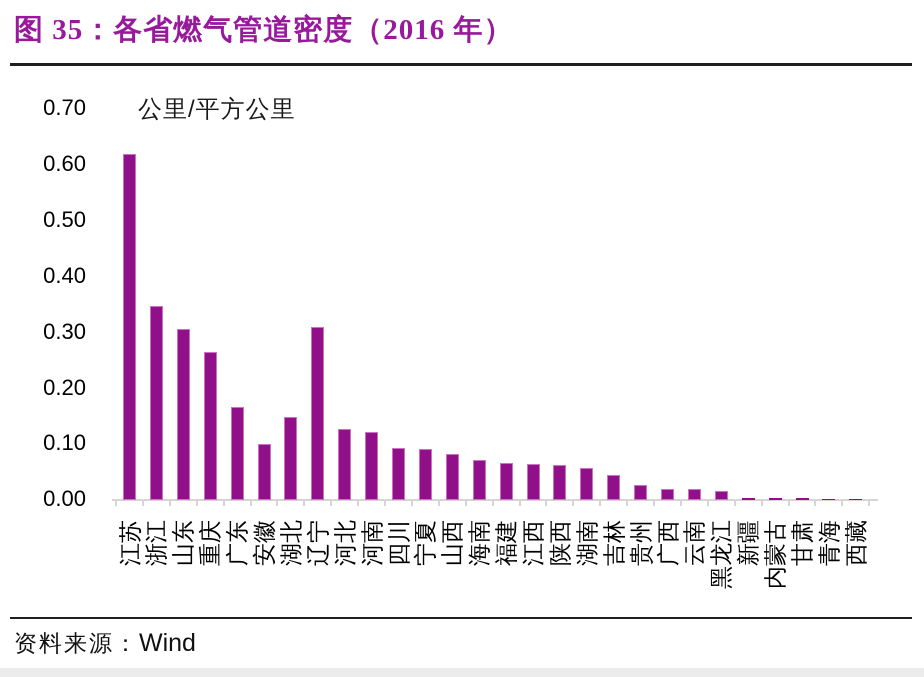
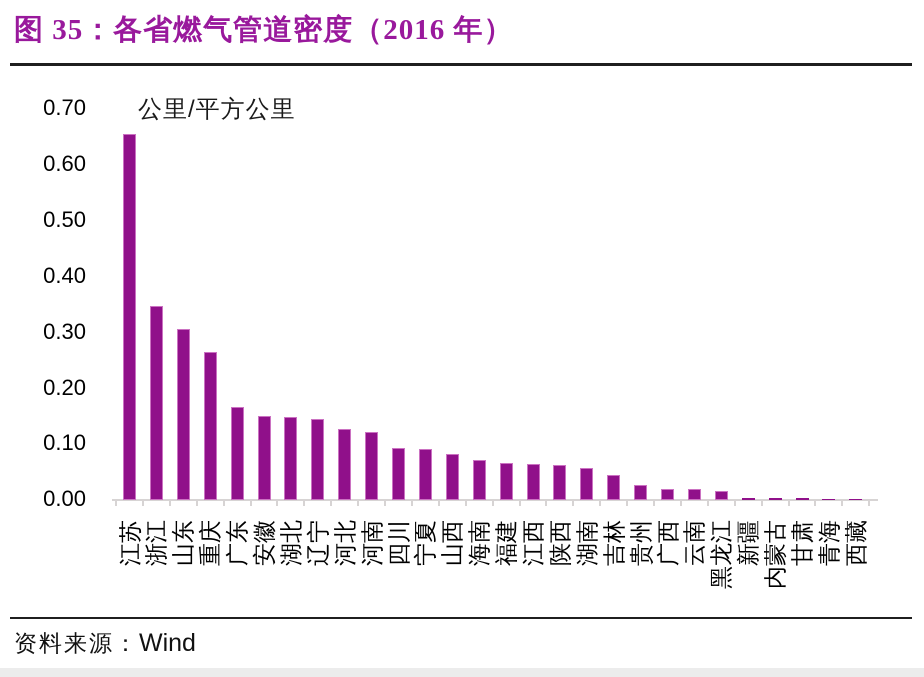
江苏: 0.62 -> 0.66
安徽: 0.10 -> 0.15
辽宁: 0.31 -> 0.14
